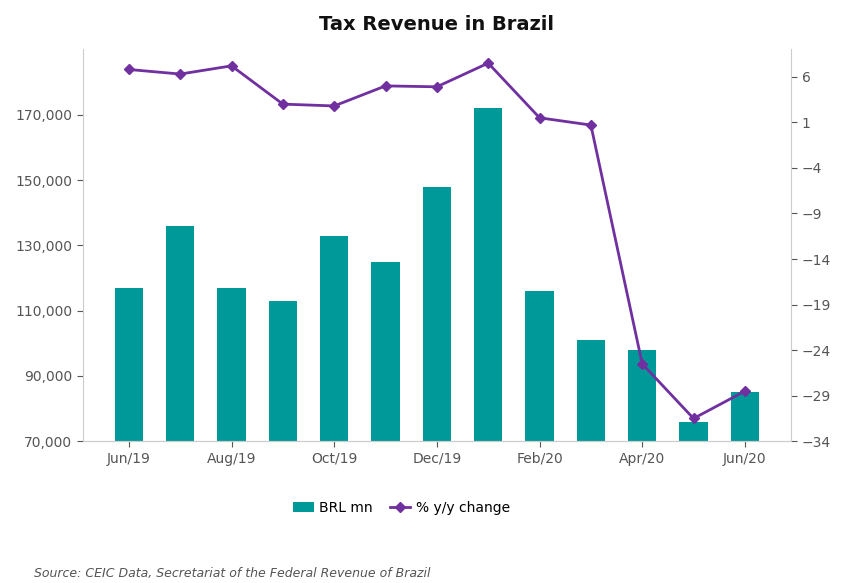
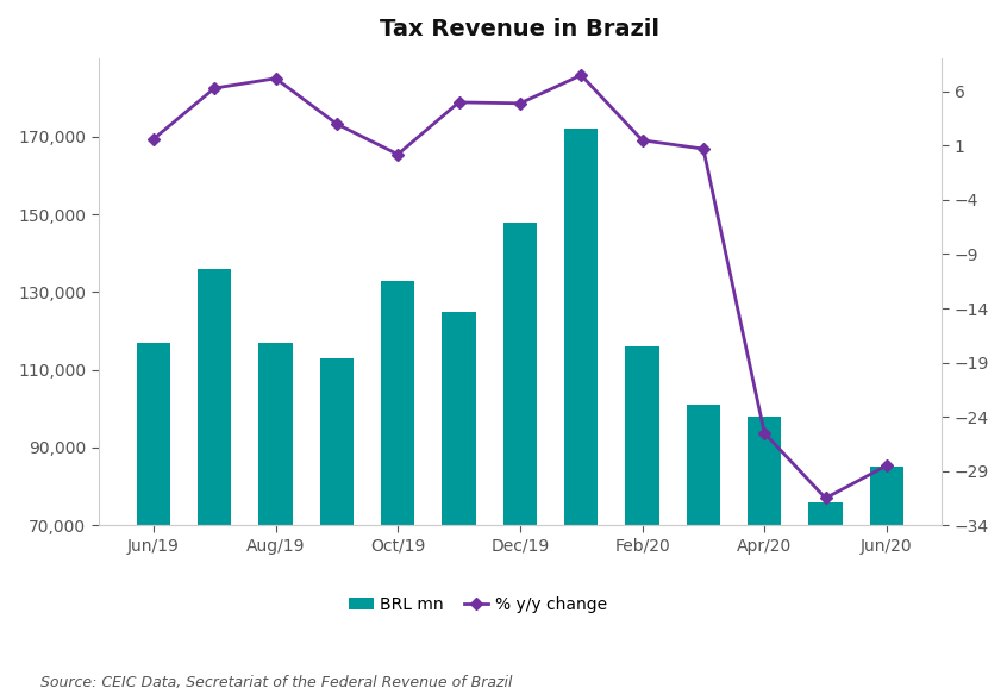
% y/y change/Jun/19: 6.8 -> 1.6
% y/y change/Oct/19: 2.8 -> 0.2
